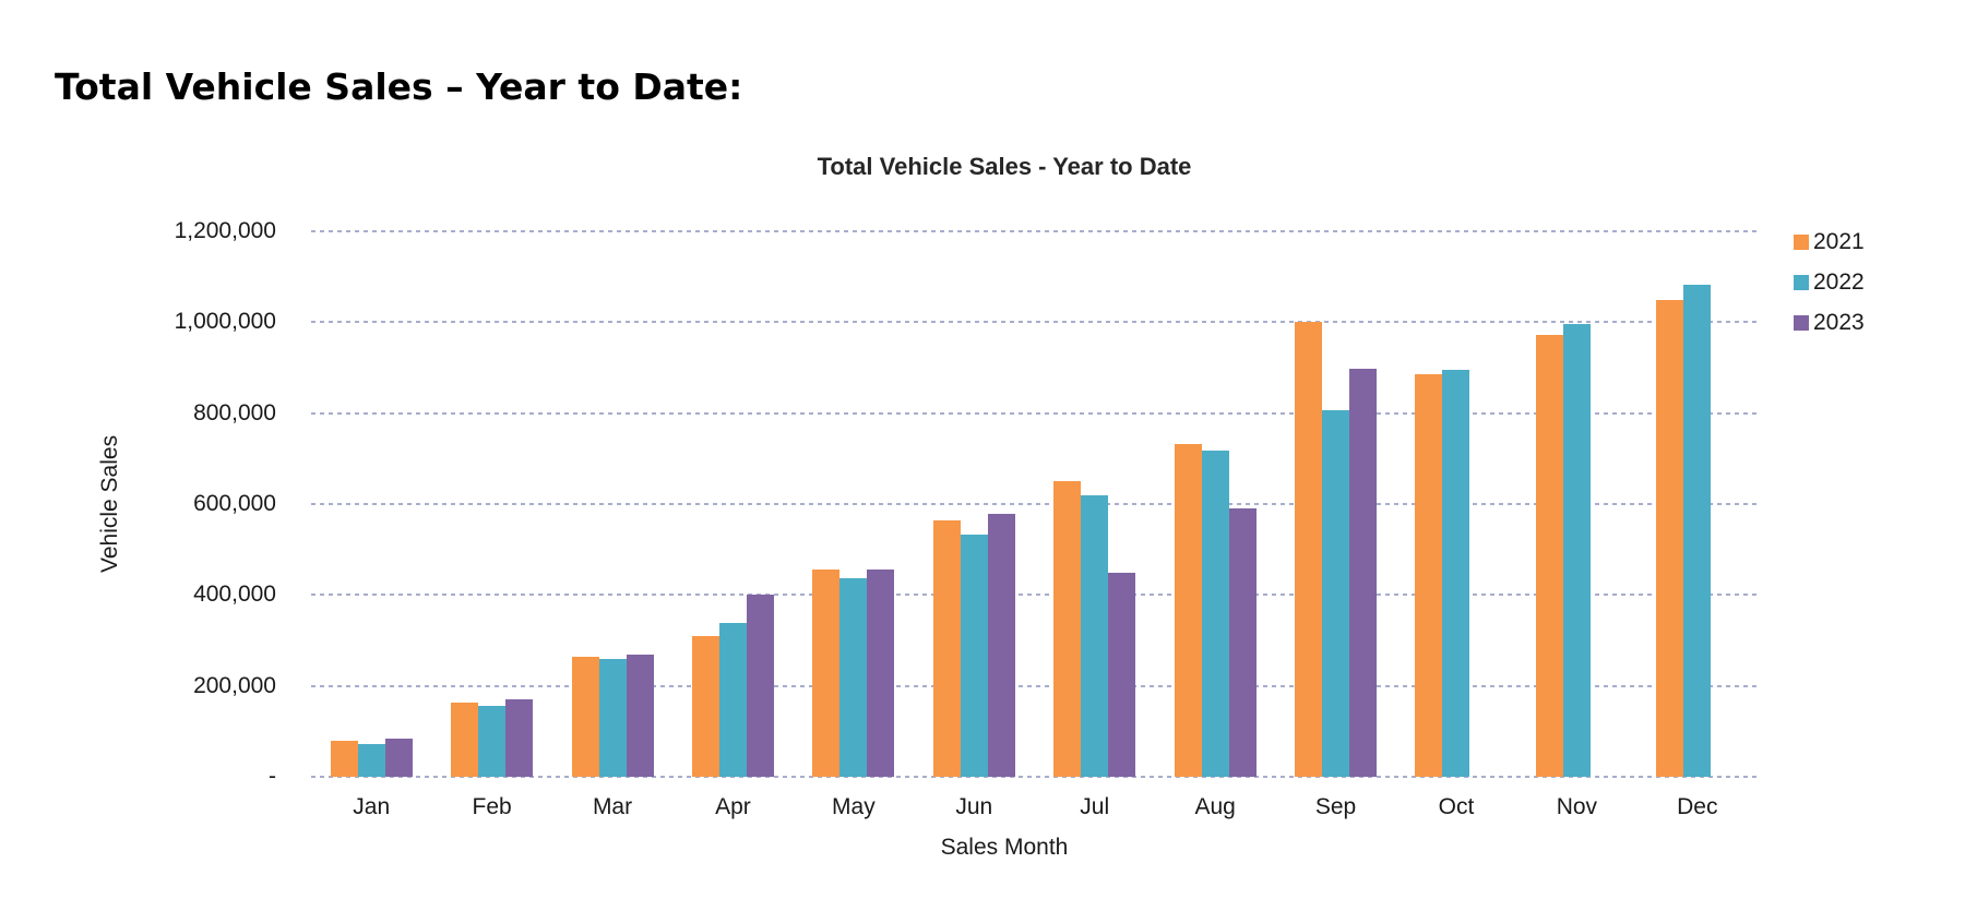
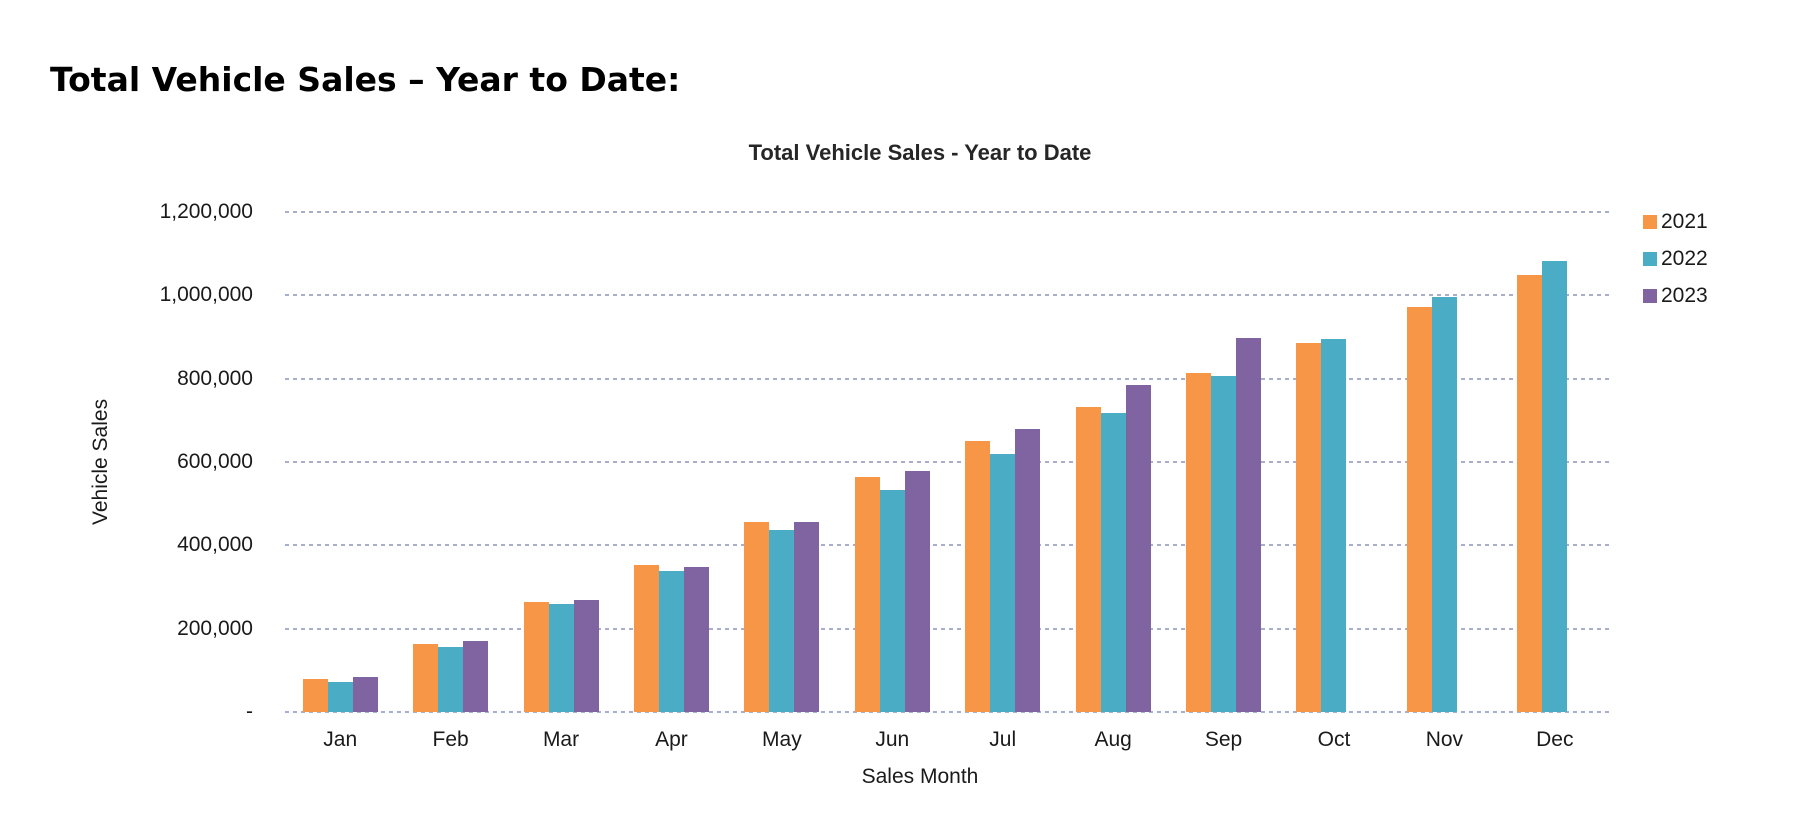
2021/Apr: 310000 -> 350000
2023/Apr: 400000 -> 350000
2023/Jul: 450000 -> 680000
2023/Aug: 590000 -> 790000
2021/Sep: 1000000 -> 810000
